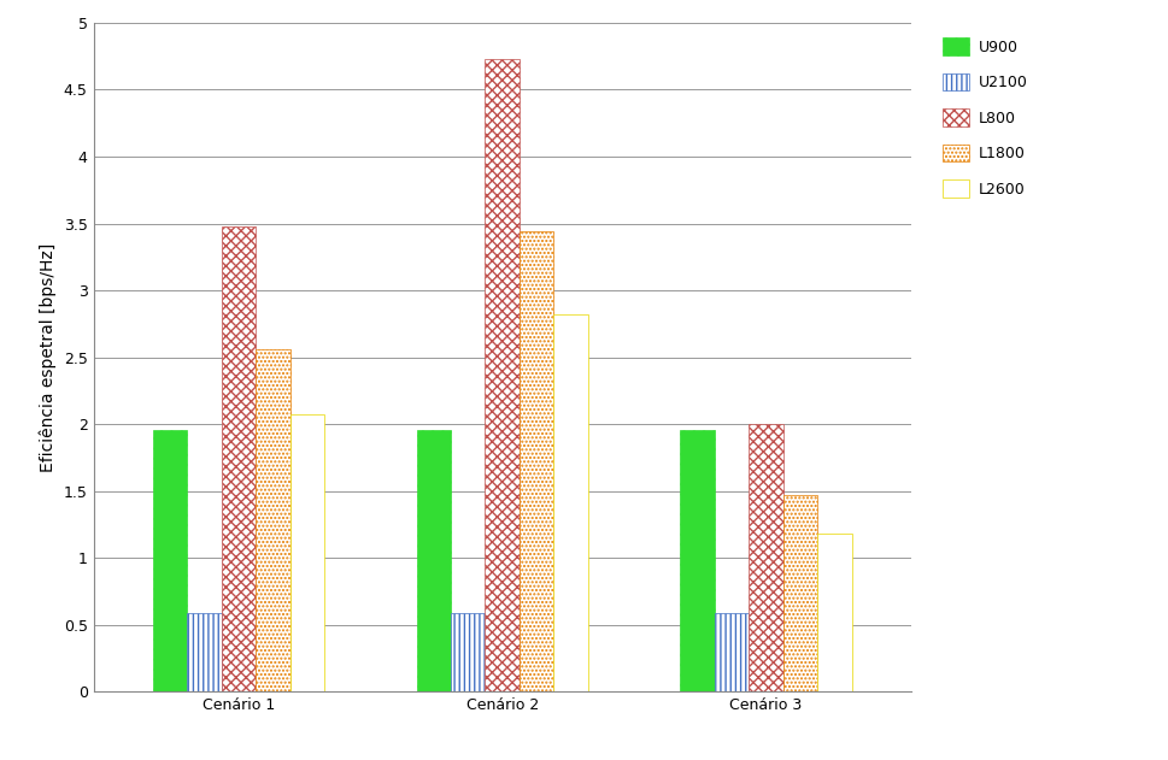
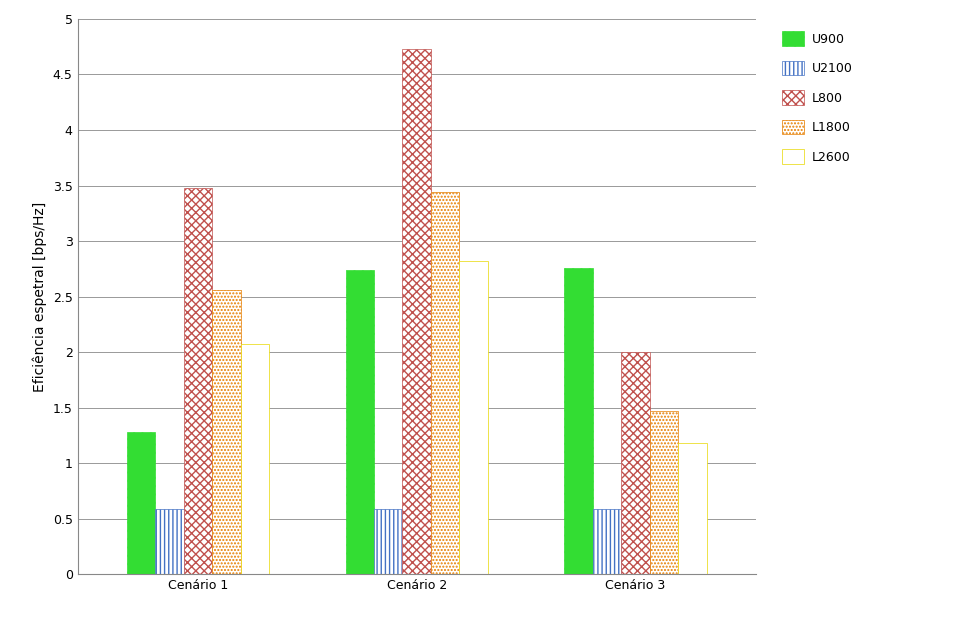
U900/Cenário 1: 1.96 -> 1.28
U900/Cenário 2: 1.96 -> 2.74
U900/Cenário 3: 1.96 -> 2.76
